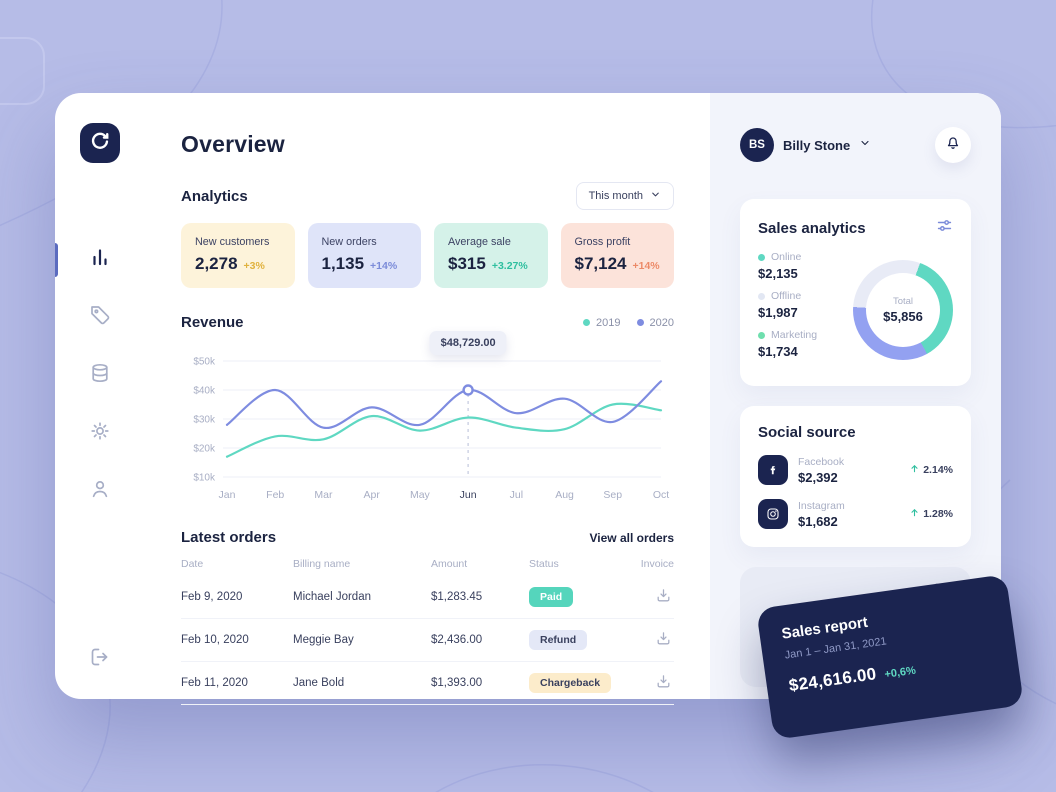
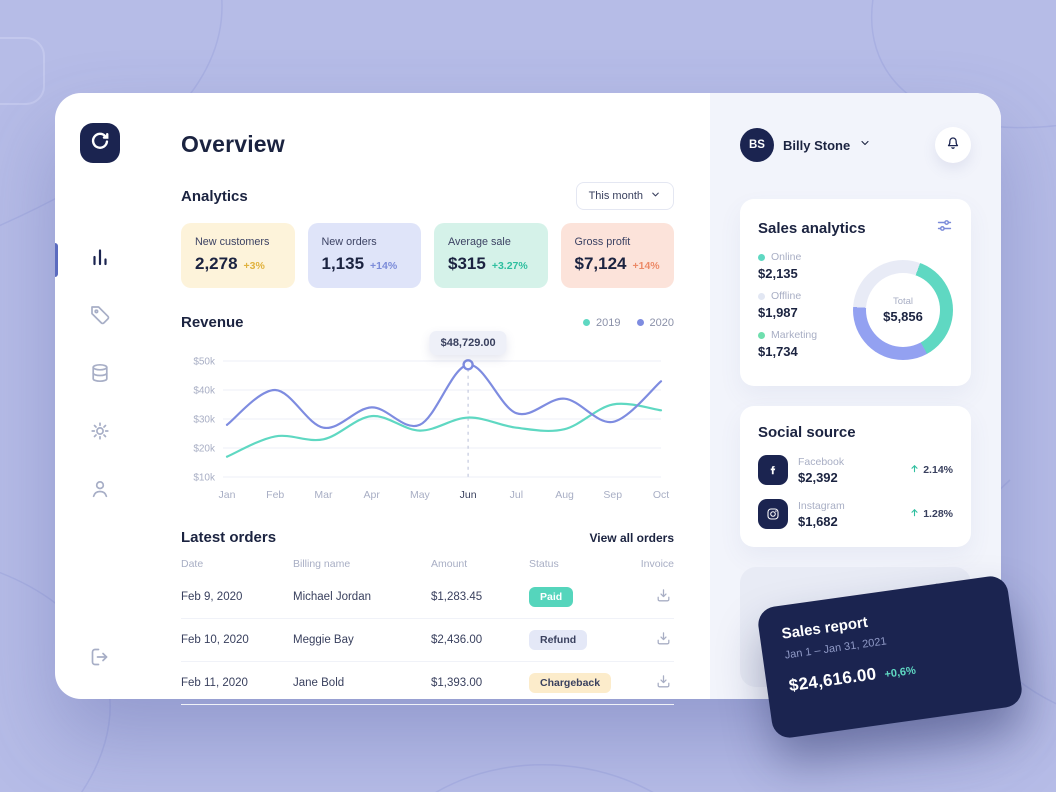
2020/Jun: $40k -> $49k
